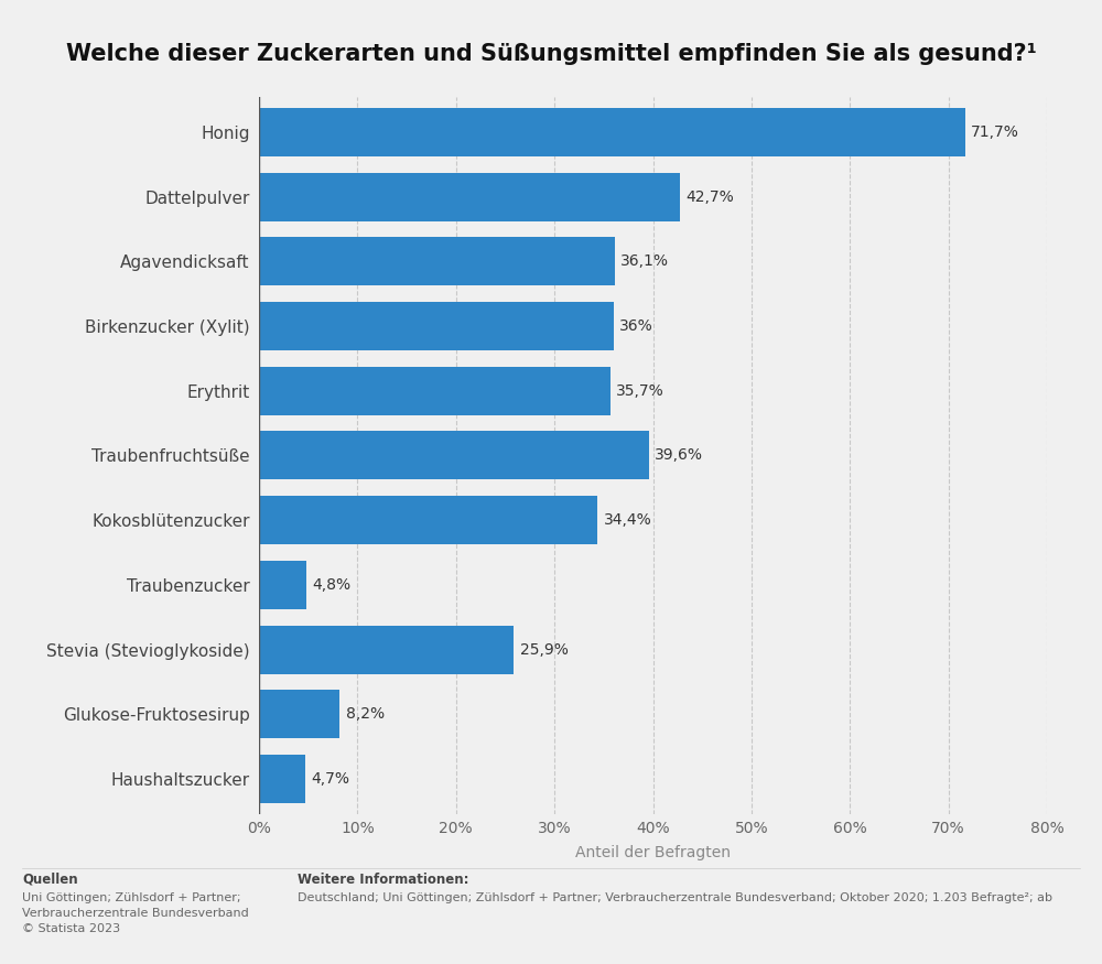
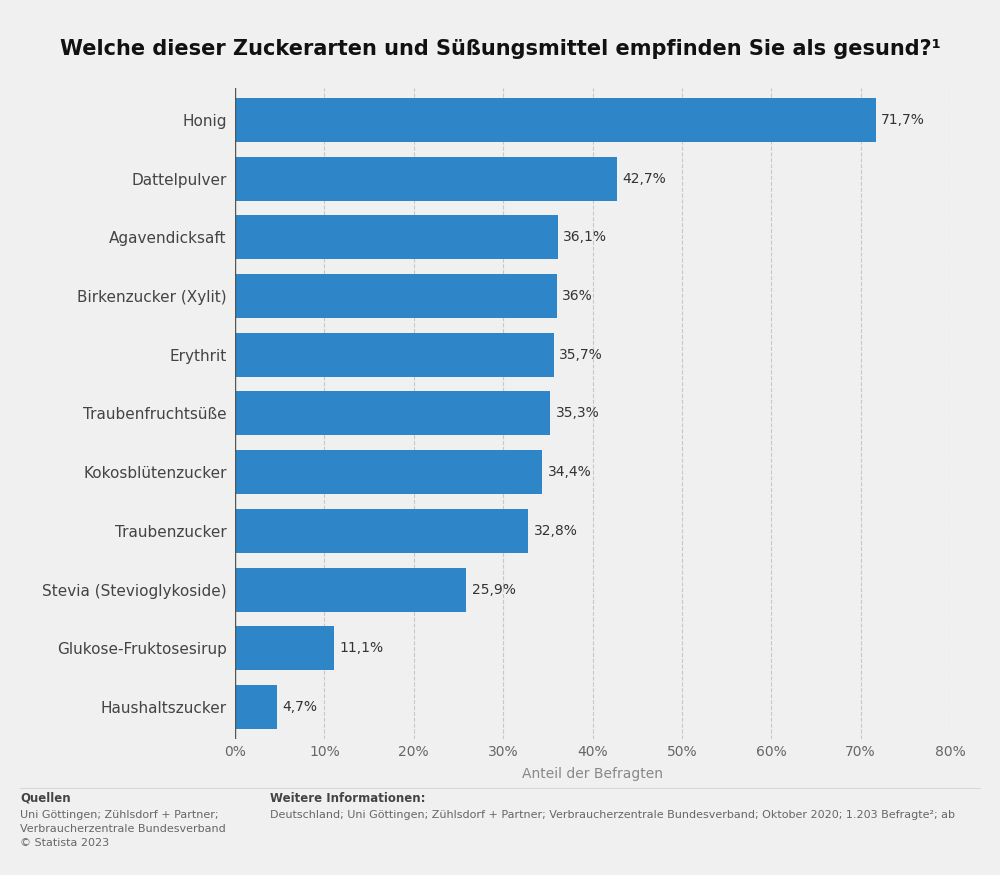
Traubenfruchtsüße: 39,6% -> 35,3%
Traubenzucker: 4,8% -> 32,8%
Glukose-Fruktosesirup: 8,2% -> 11,1%
